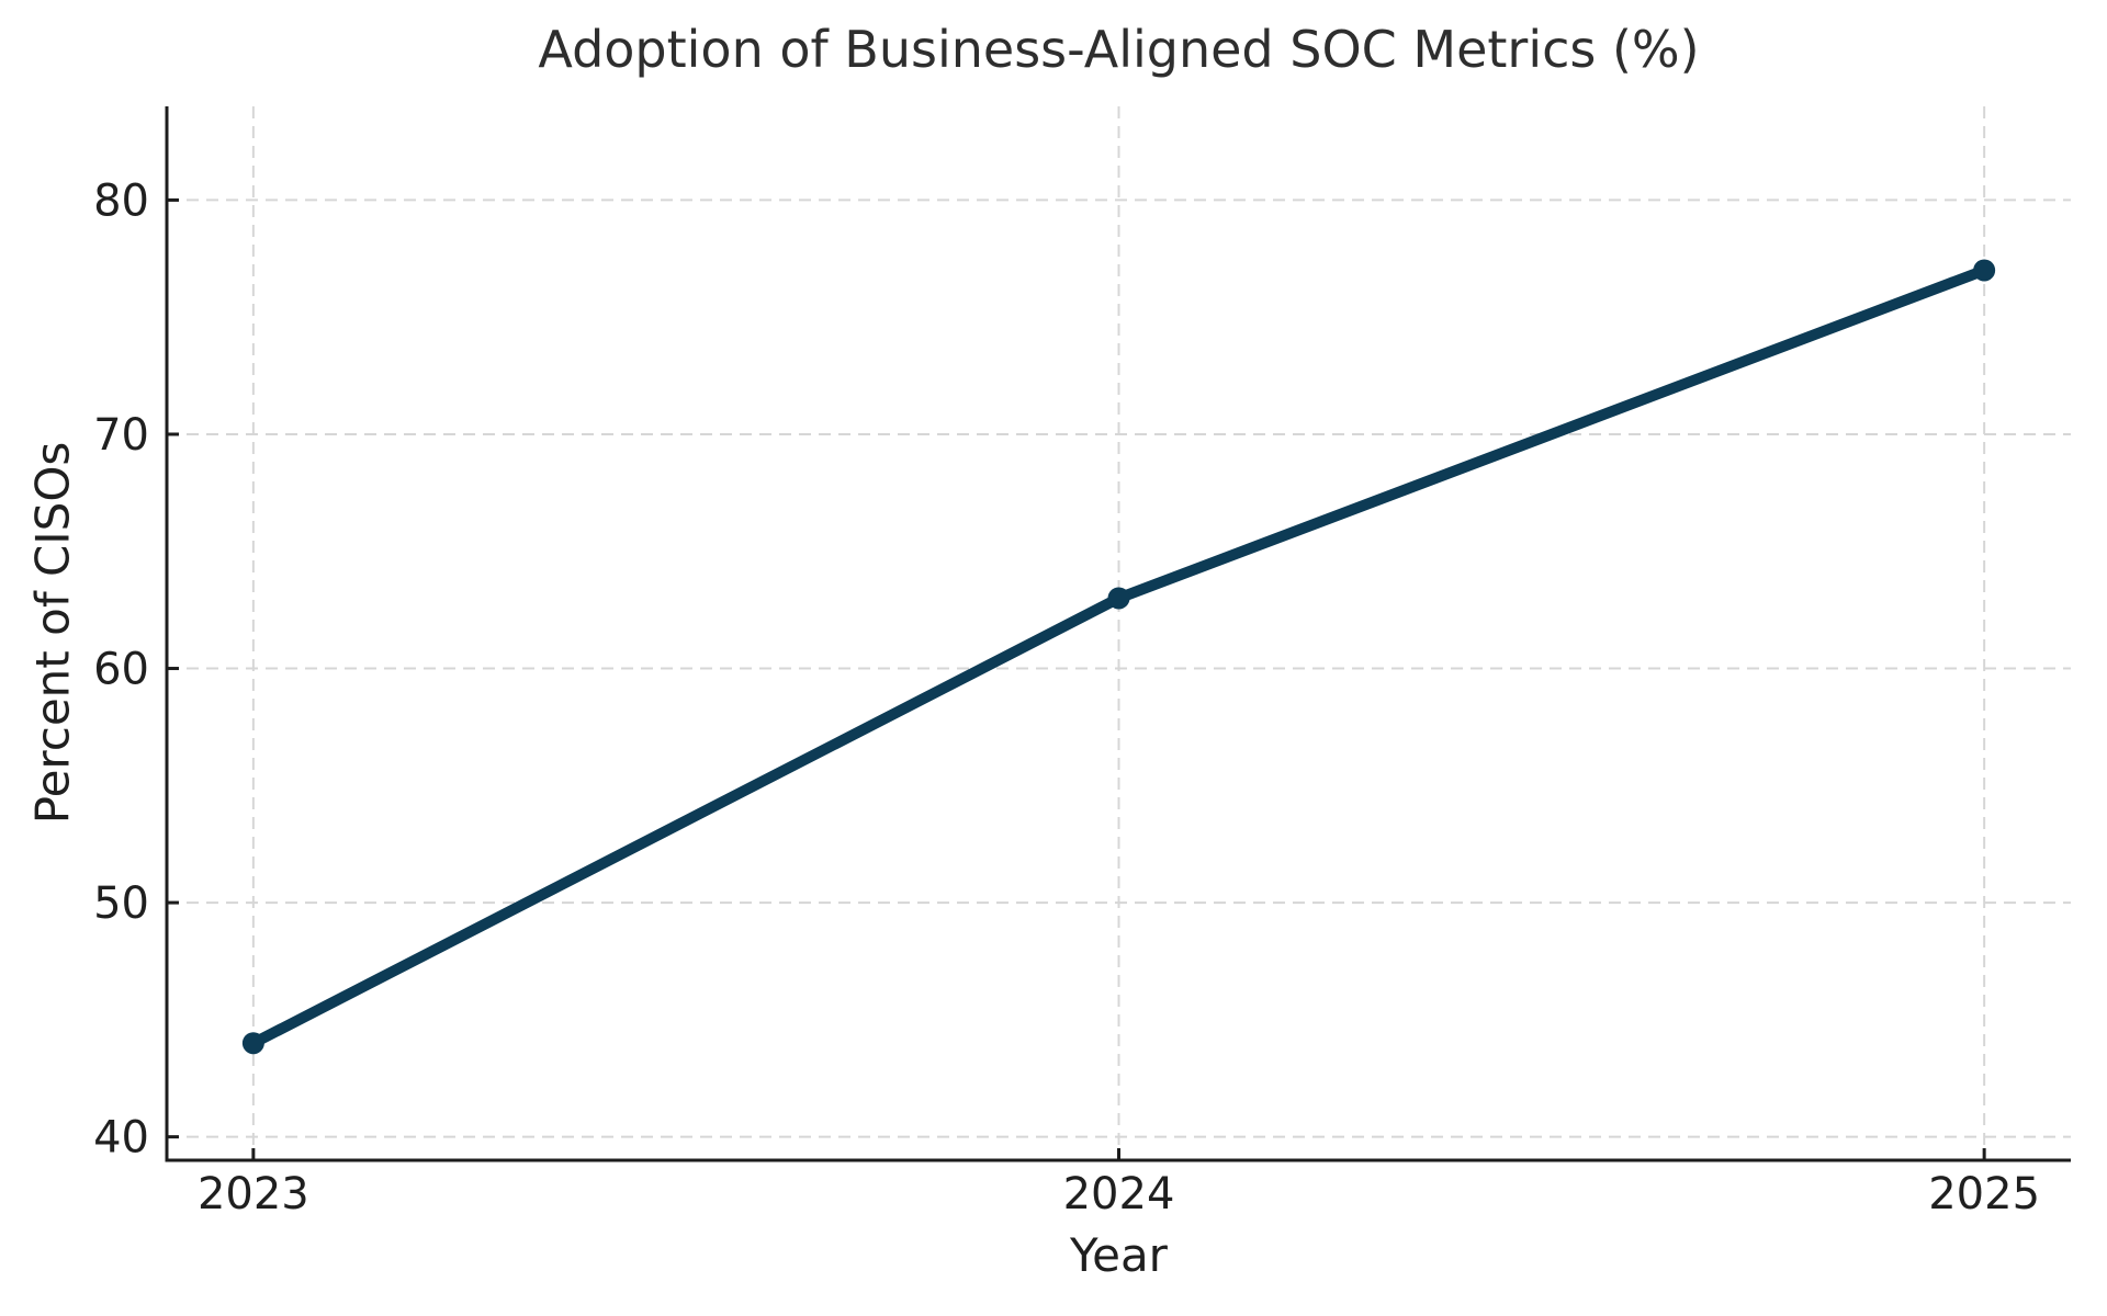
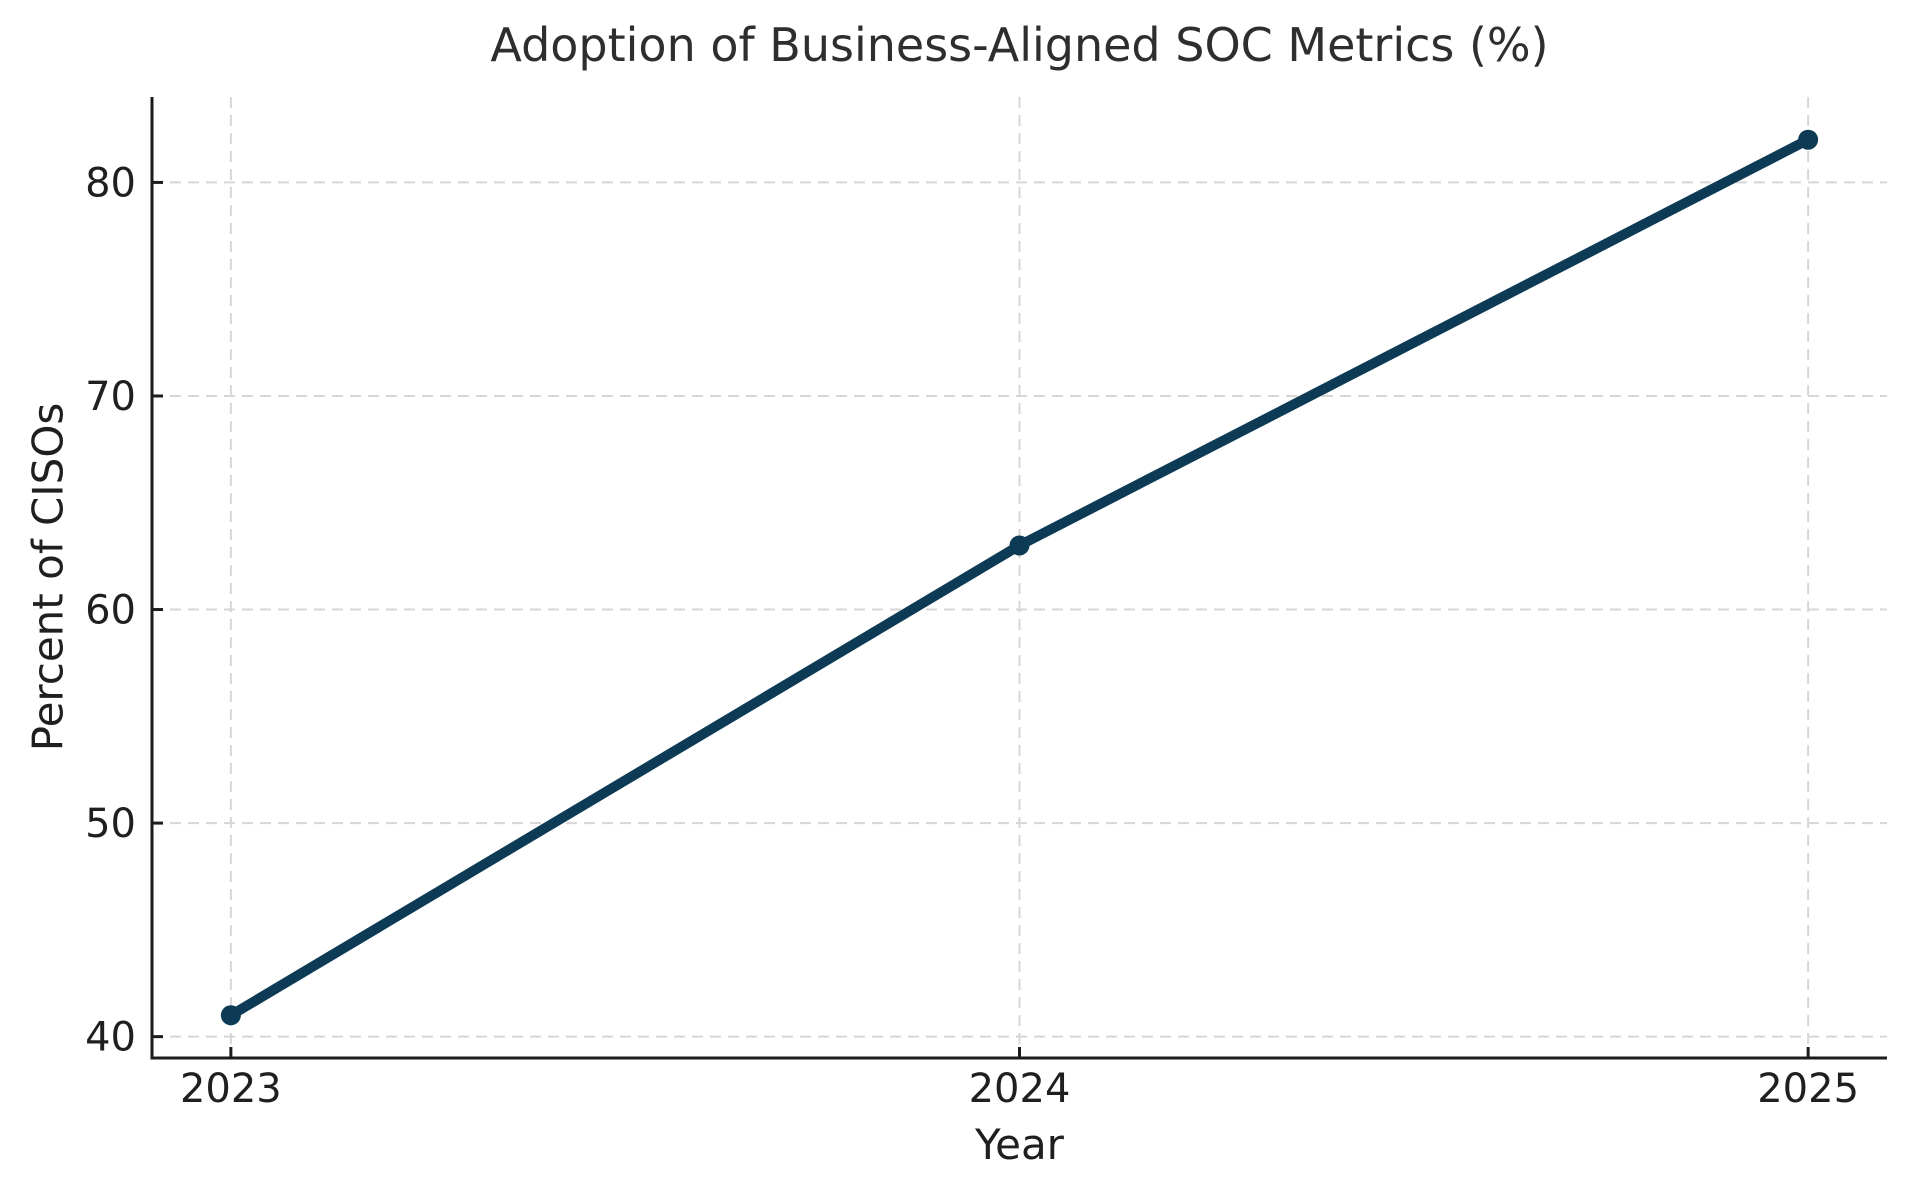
2023: 44 -> 41
2025: 77 -> 82
